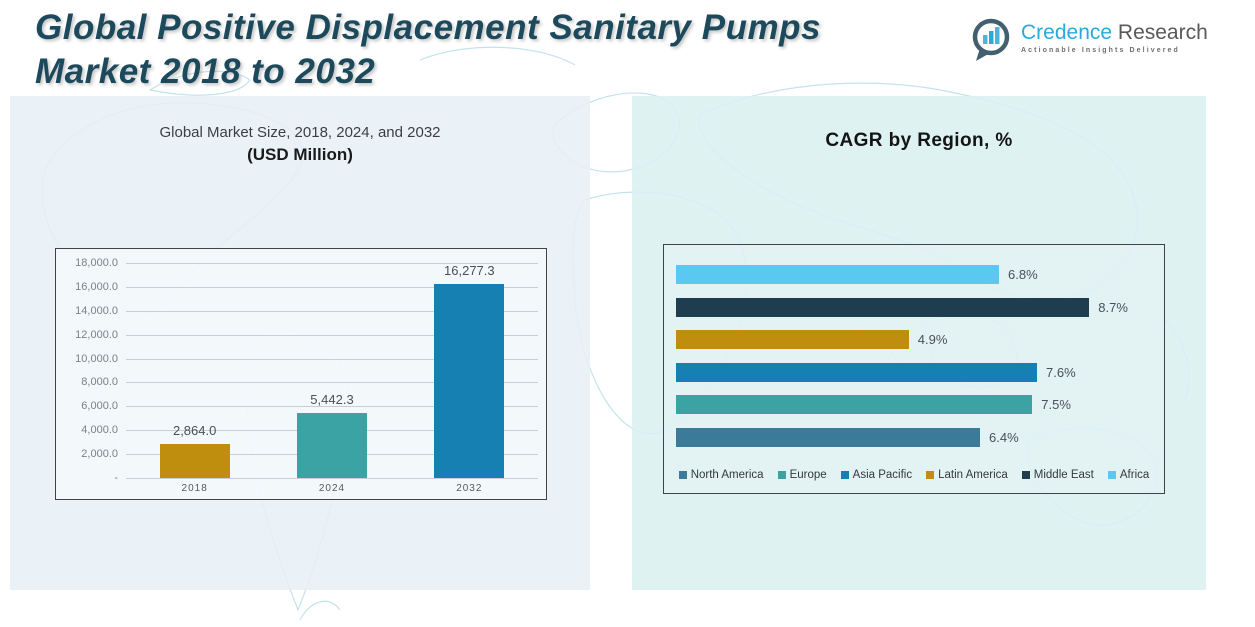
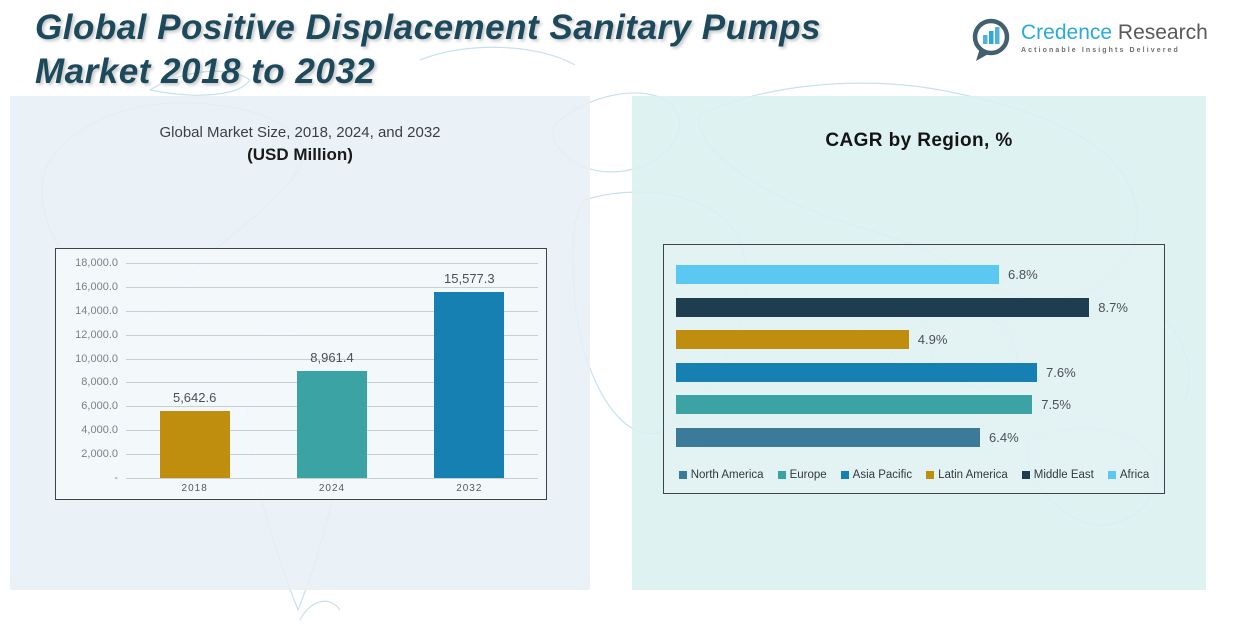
Global Market Size, 2018, 2024, and 2032/2018: 2,864.0 -> 5,642.6
Global Market Size, 2018, 2024, and 2032/2024: 5,442.3 -> 8,961.4
Global Market Size, 2018, 2024, and 2032/2032: 16,277.3 -> 15,577.3
